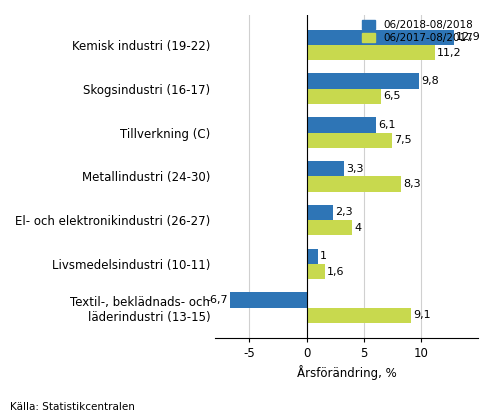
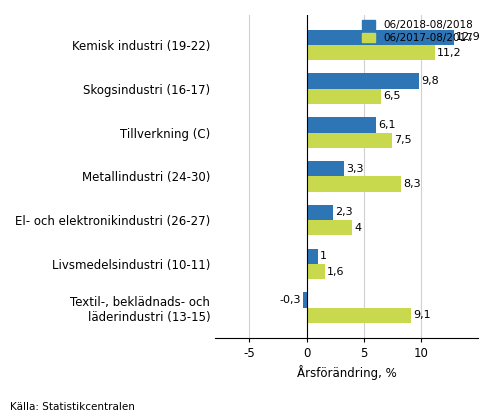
06/2018-08/2018/Textil-, beklädnads- och läderindustri (13-15): -6.7 -> -0.3
